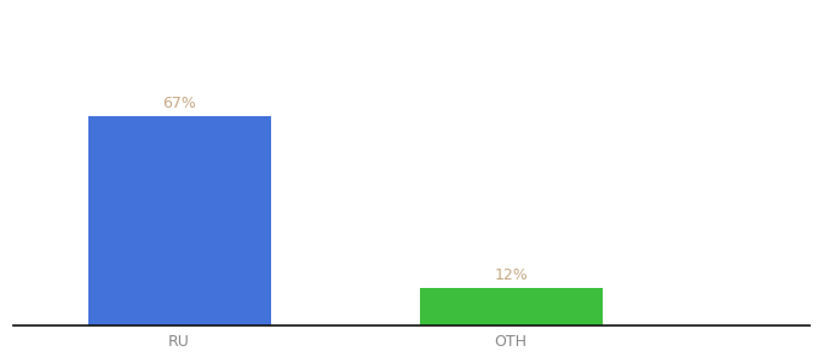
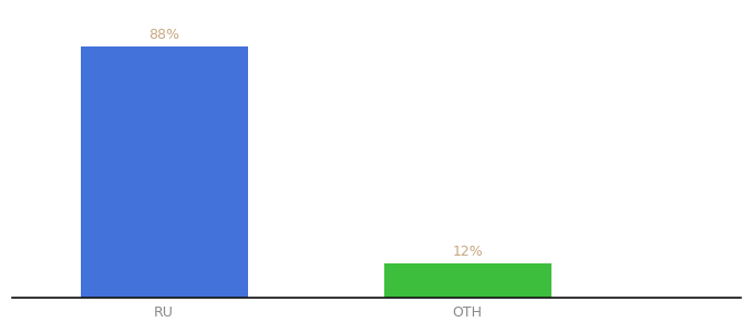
RU: 67% -> 88%
